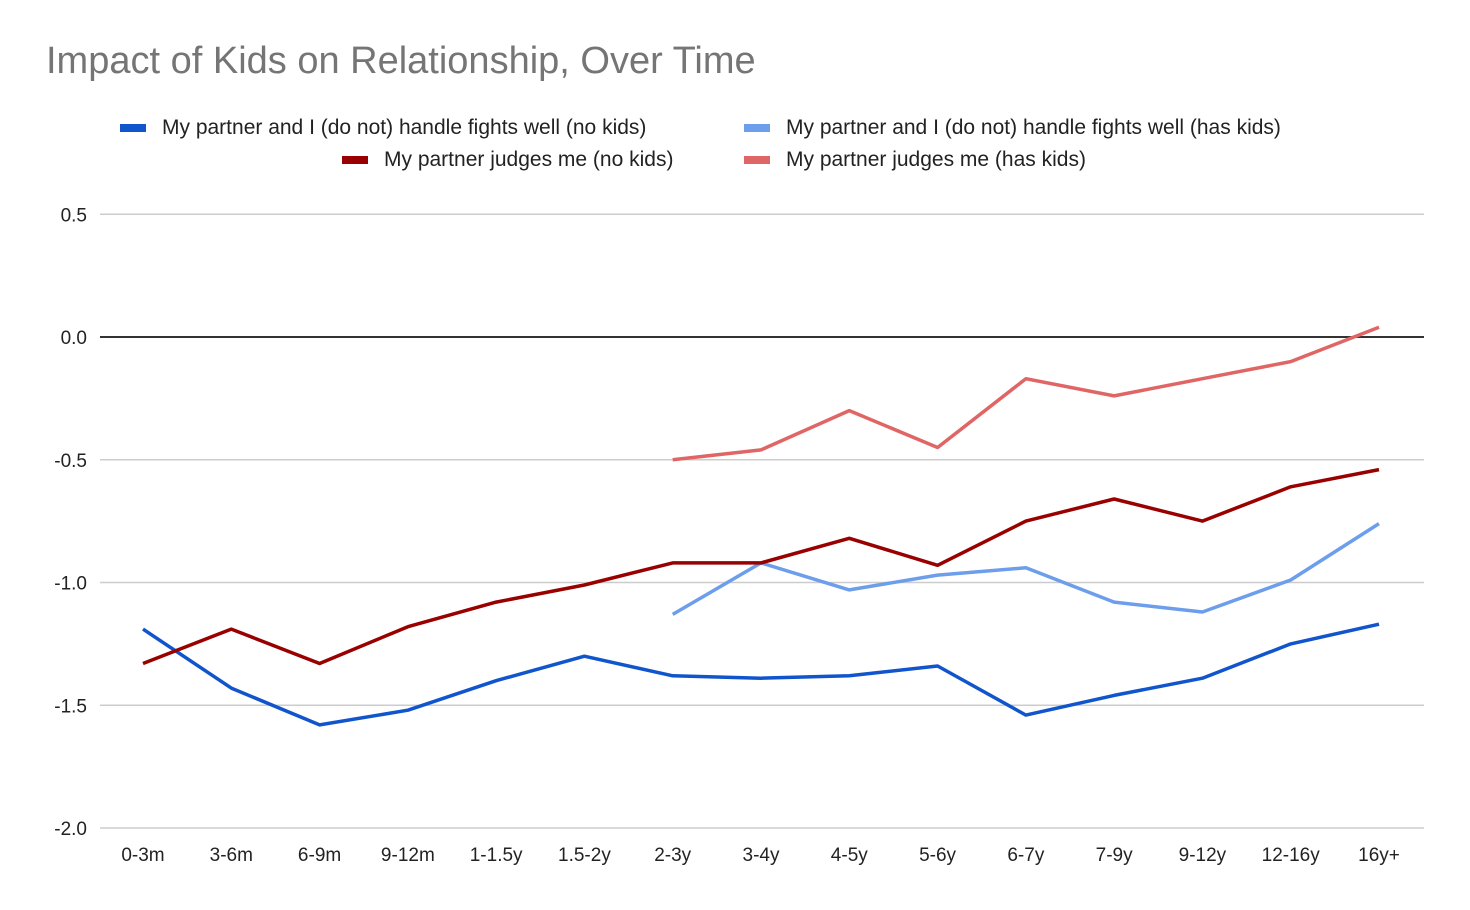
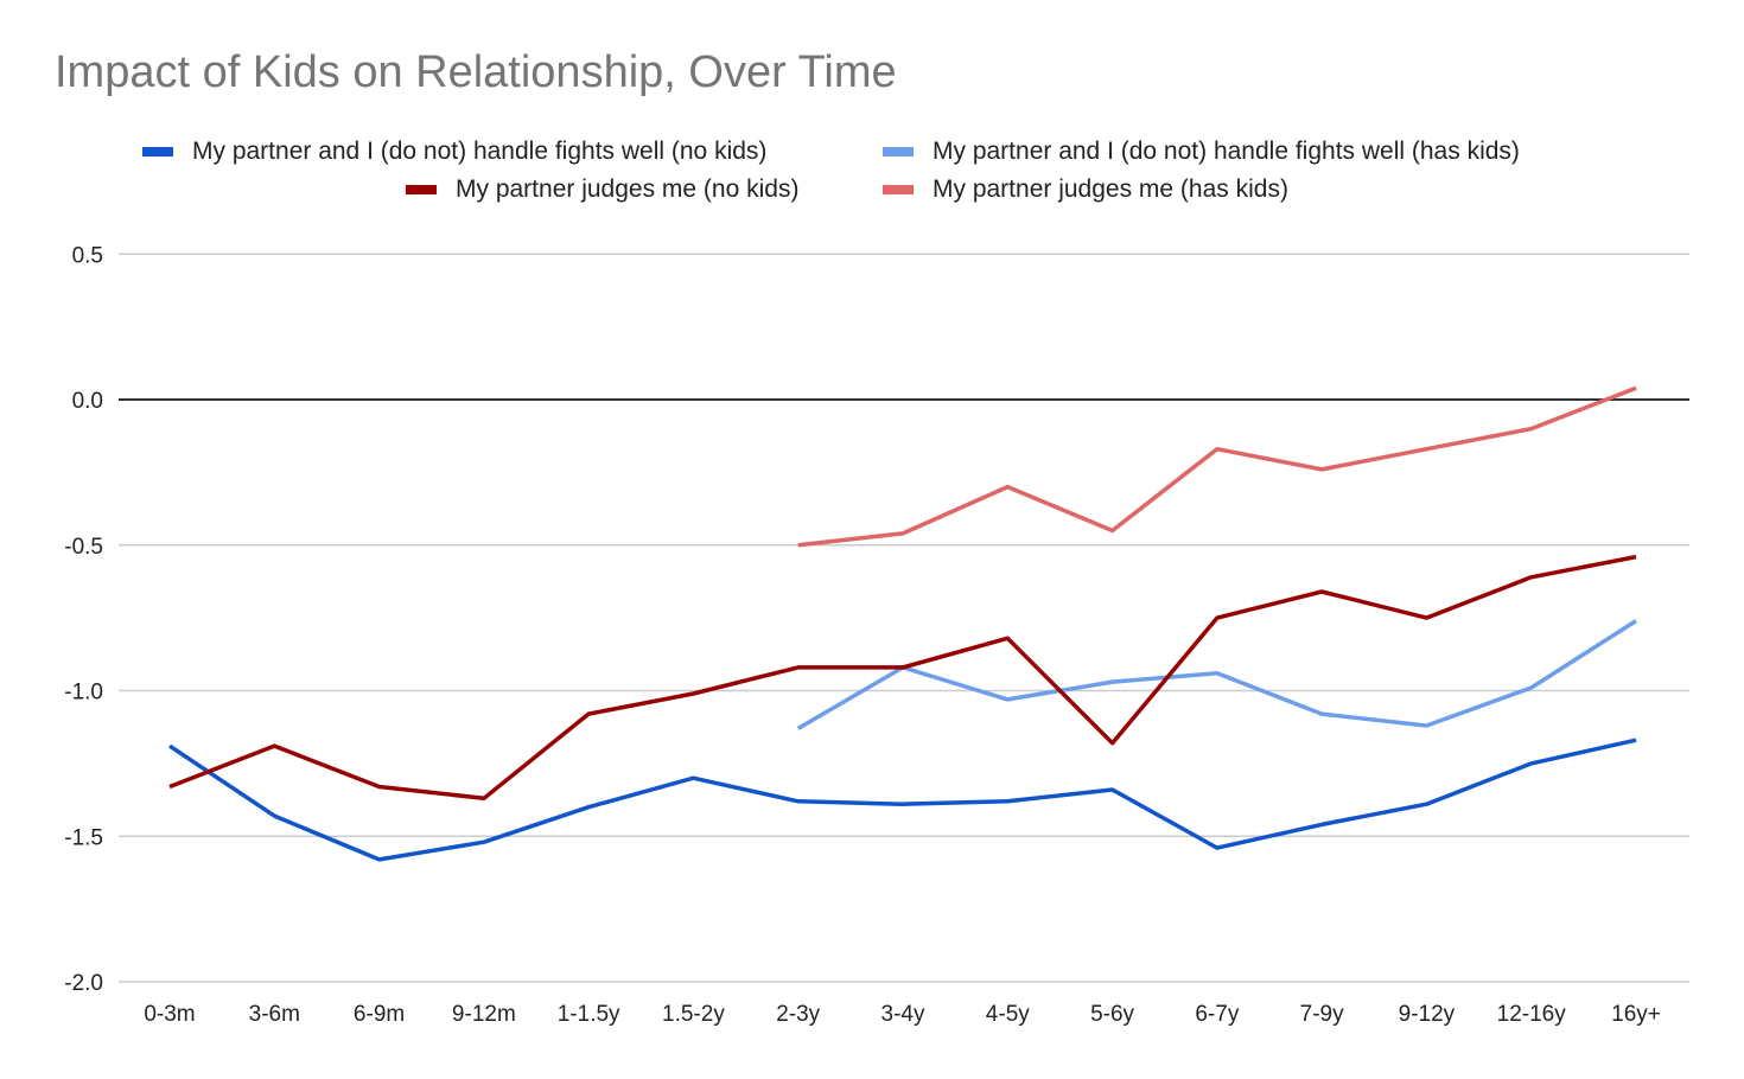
My partner judges me (no kids)/9-12m: -1.18 -> -1.37
My partner judges me (no kids)/5-6y: -0.93 -> -1.18
